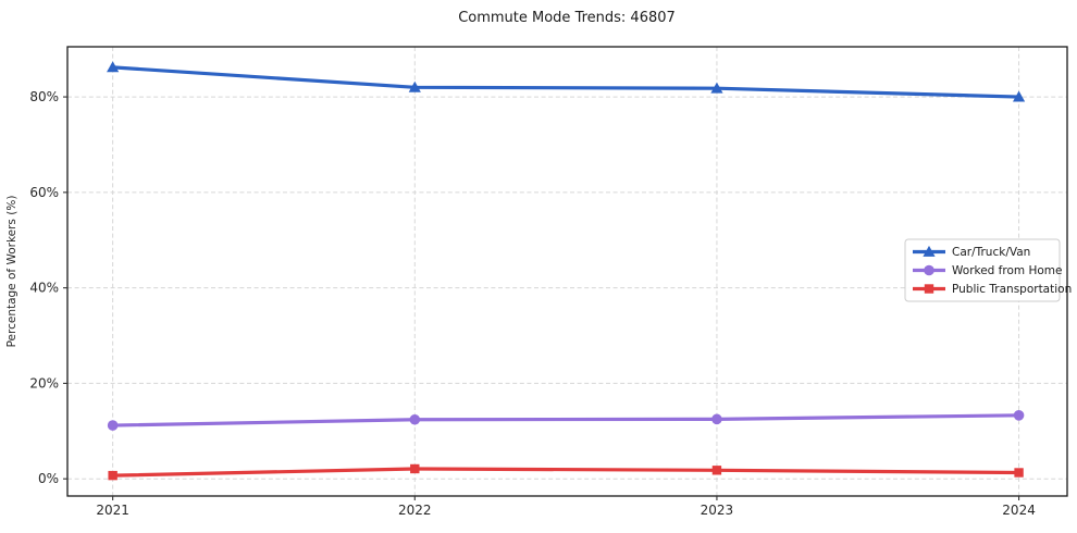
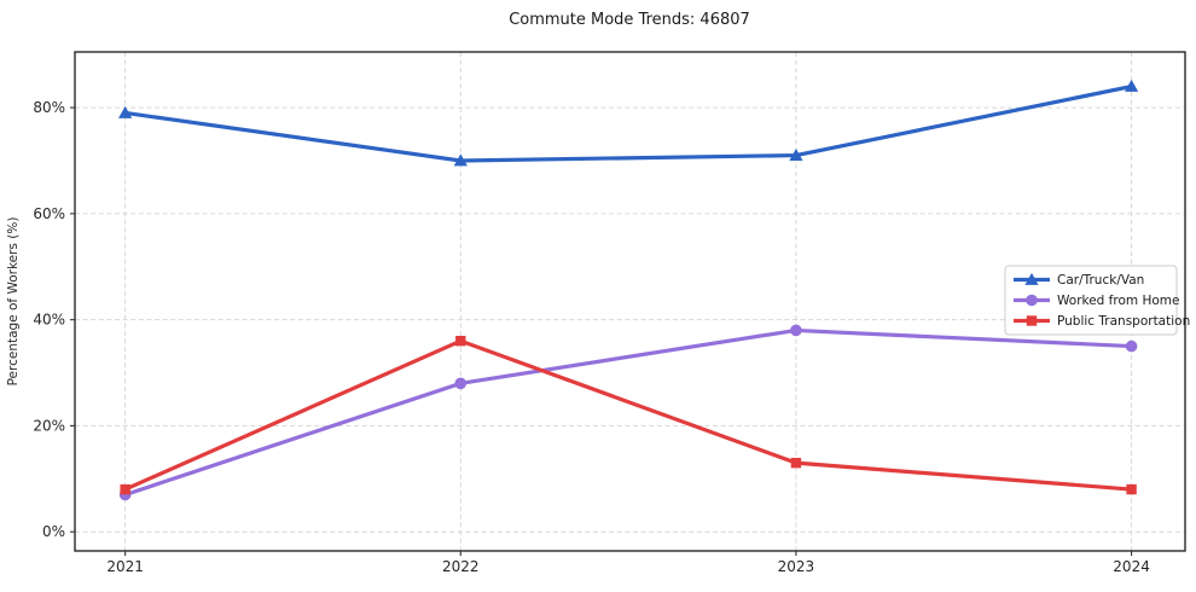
Car/Truck/Van/2021: 86% -> 79%
Worked from Home/2021: 11% -> 7%
Public Transportation/2021: 1% -> 8%
Car/Truck/Van/2022: 82% -> 70%
Worked from Home/2022: 12% -> 28%
Public Transportation/2022: 2% -> 36%
Car/Truck/Van/2023: 82% -> 71%
Worked from Home/2023: 12% -> 38%
Public Transportation/2023: 2% -> 13%
Car/Truck/Van/2024: 80% -> 84%
Worked from Home/2024: 13% -> 35%
Public Transportation/2024: 1% -> 8%
